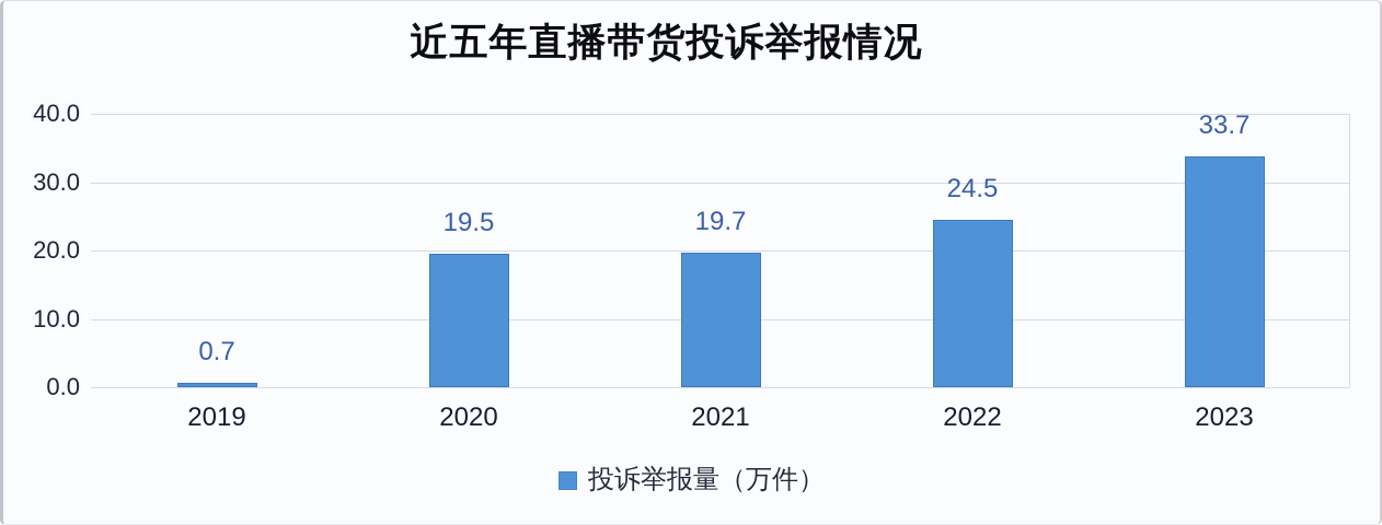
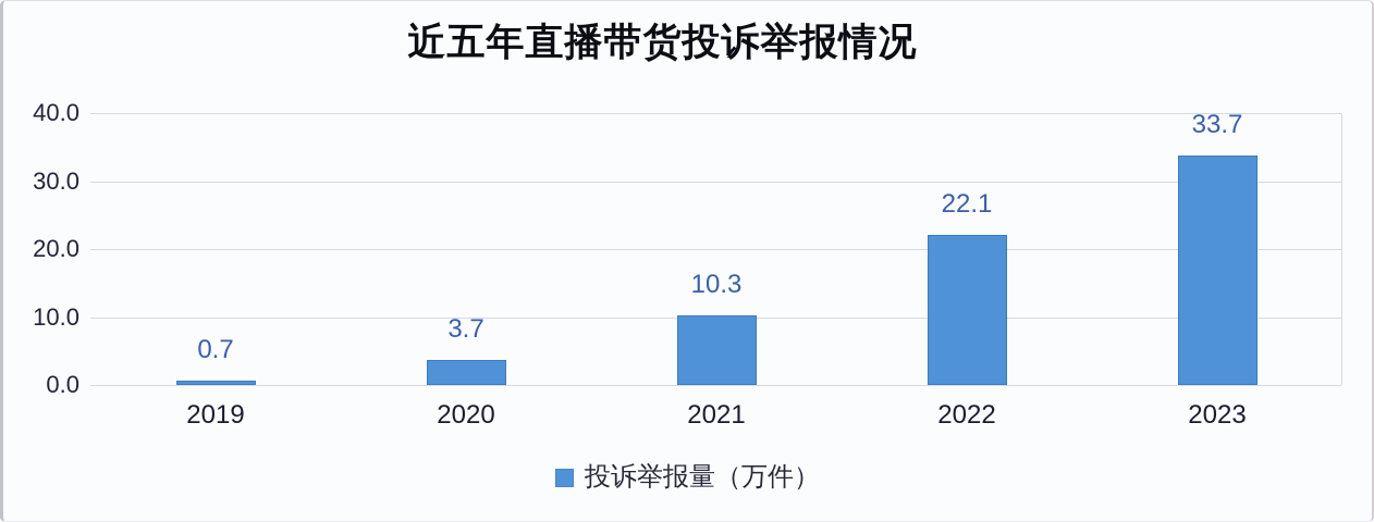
2020: 19.5 -> 3.7
2021: 19.7 -> 10.3
2022: 24.5 -> 22.1
